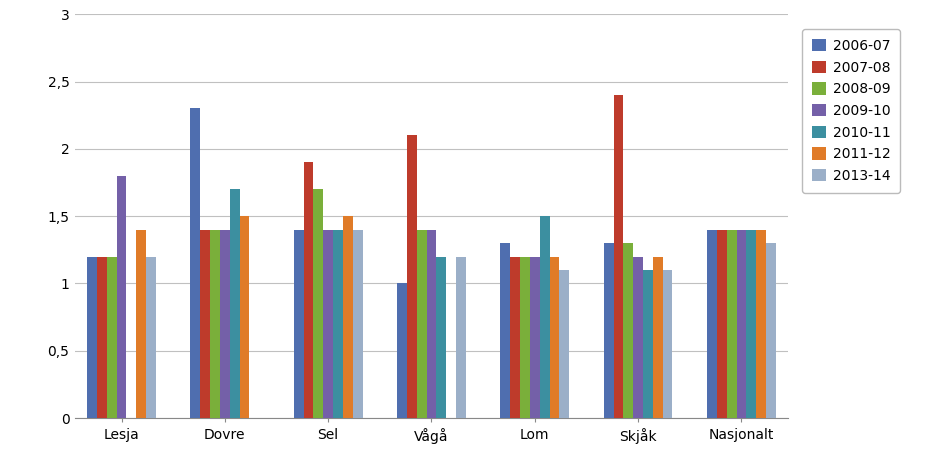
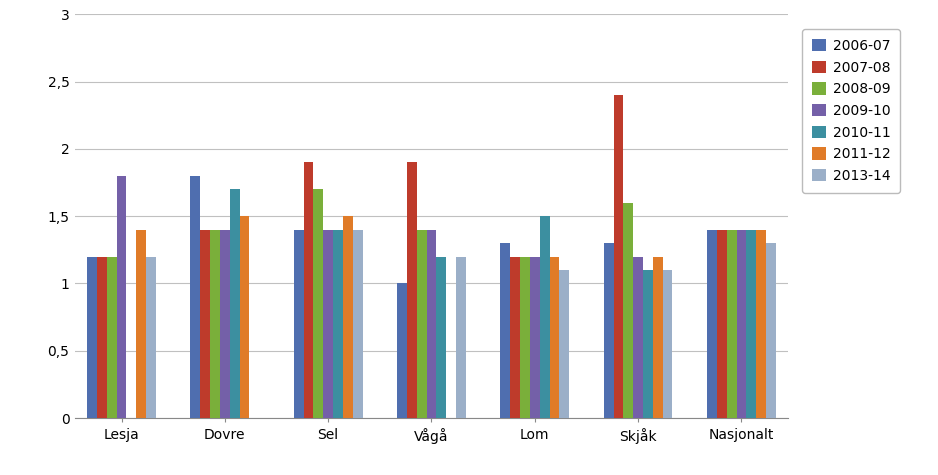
2006-07/Dovre: 2,3 -> 1,8
2007-08/Vågå: 2,1 -> 1,9
2008-09/Skjåk: 1,3 -> 1,6
